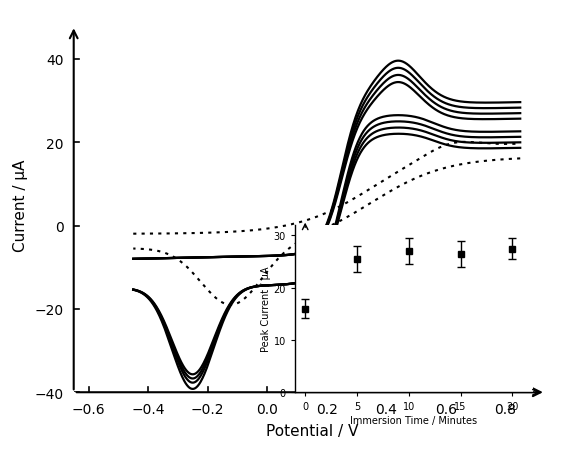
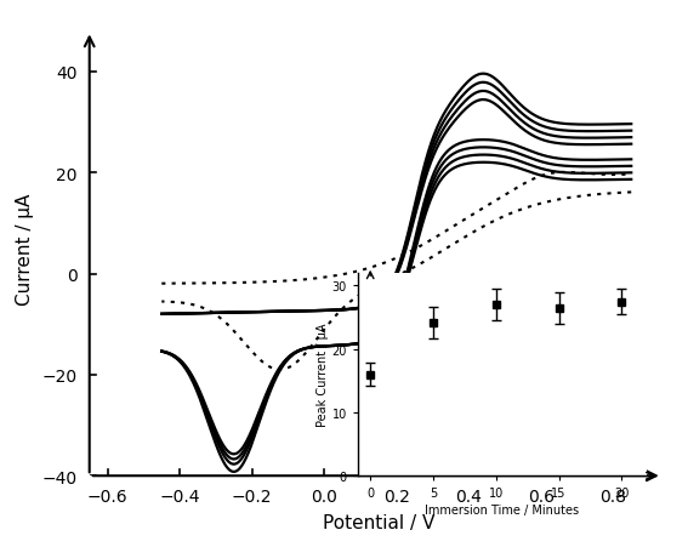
5: 25.5 -> 24.2
